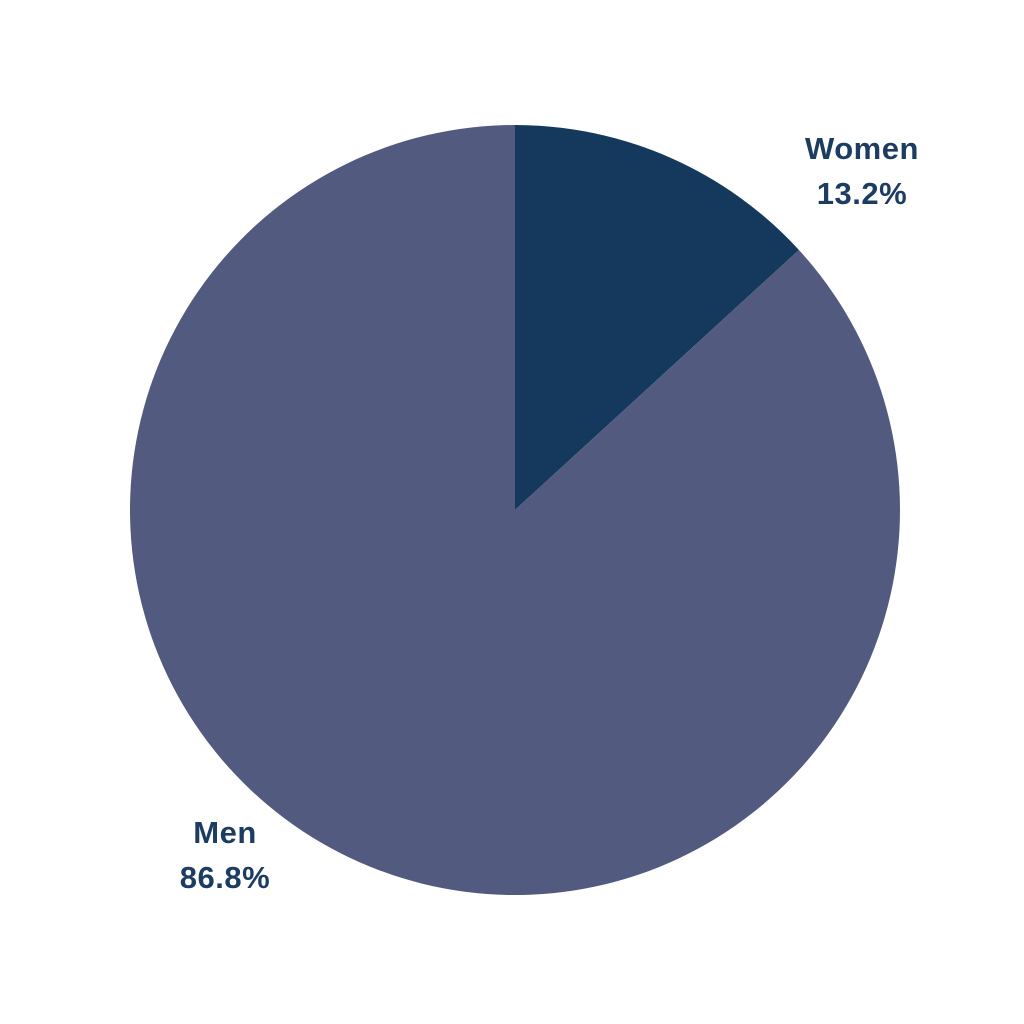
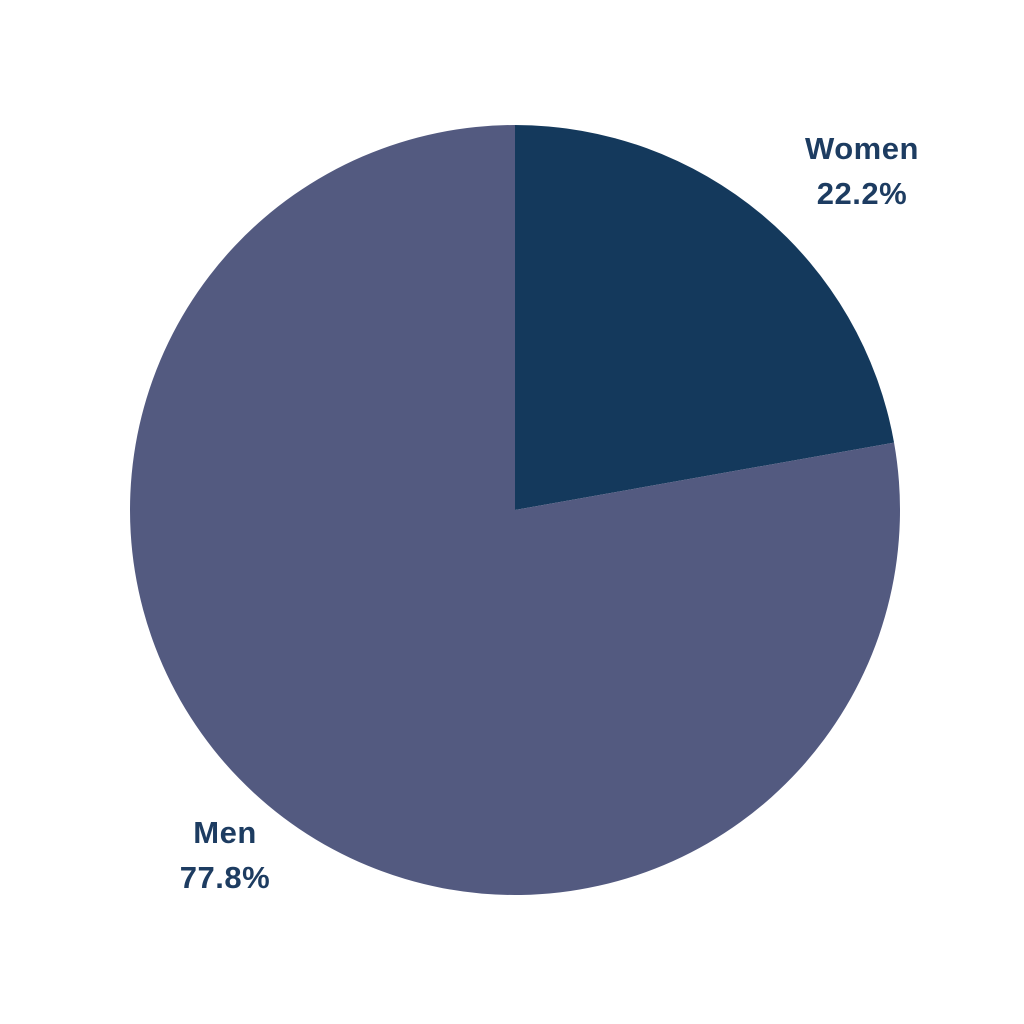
Women: 13.2% -> 22.2%
Men: 86.8% -> 77.8%
